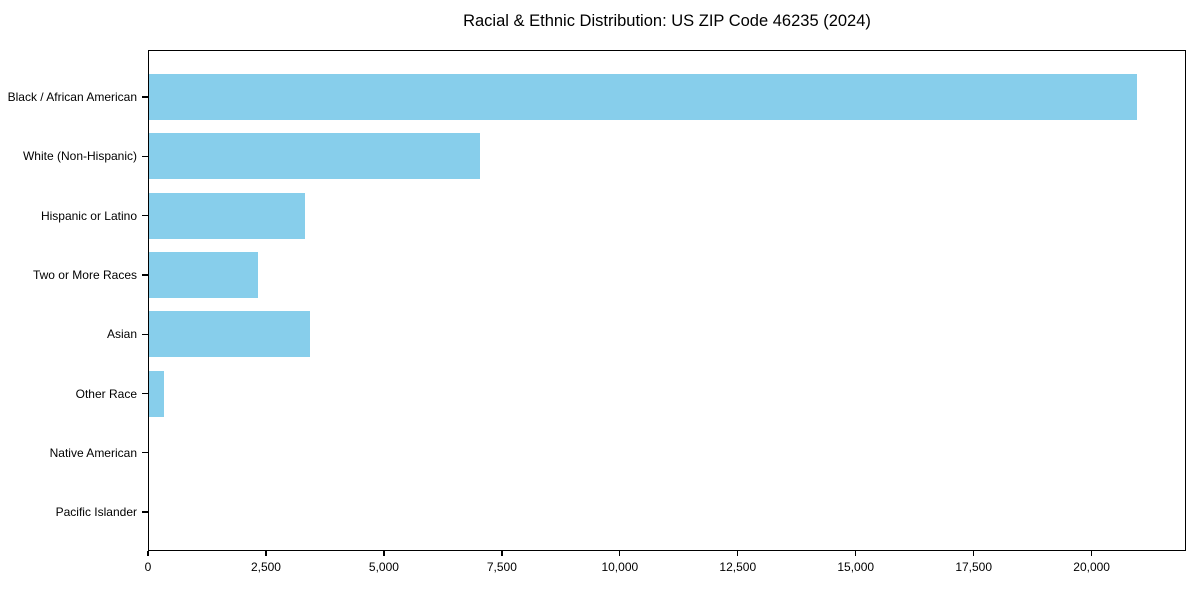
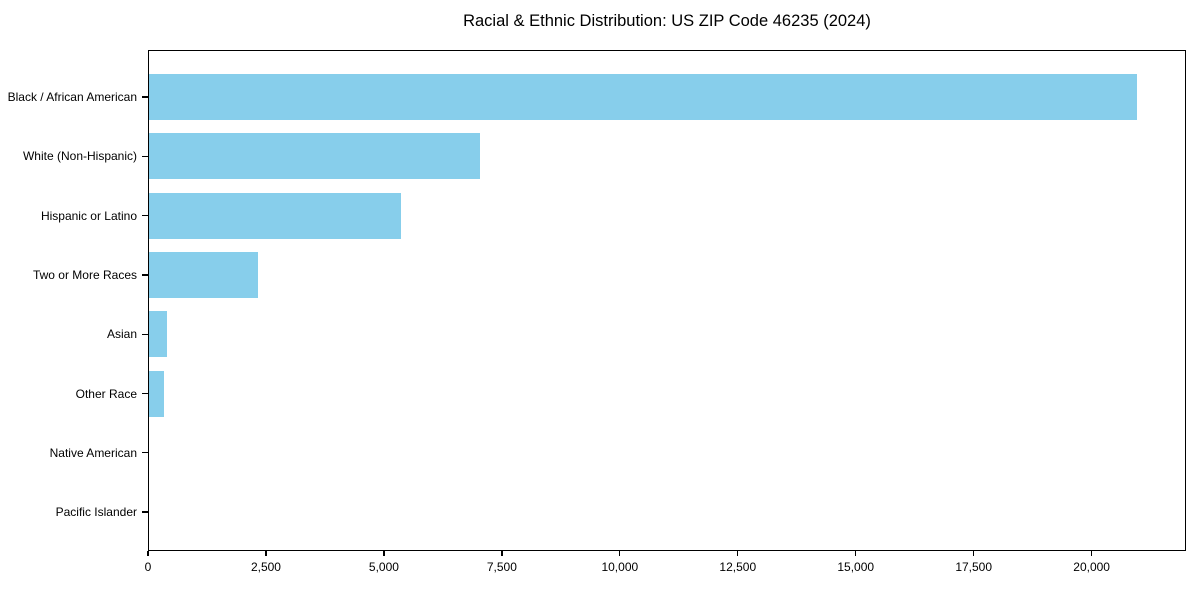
Hispanic or Latino: 3300 -> 5300
Asian: 3400 -> 400
